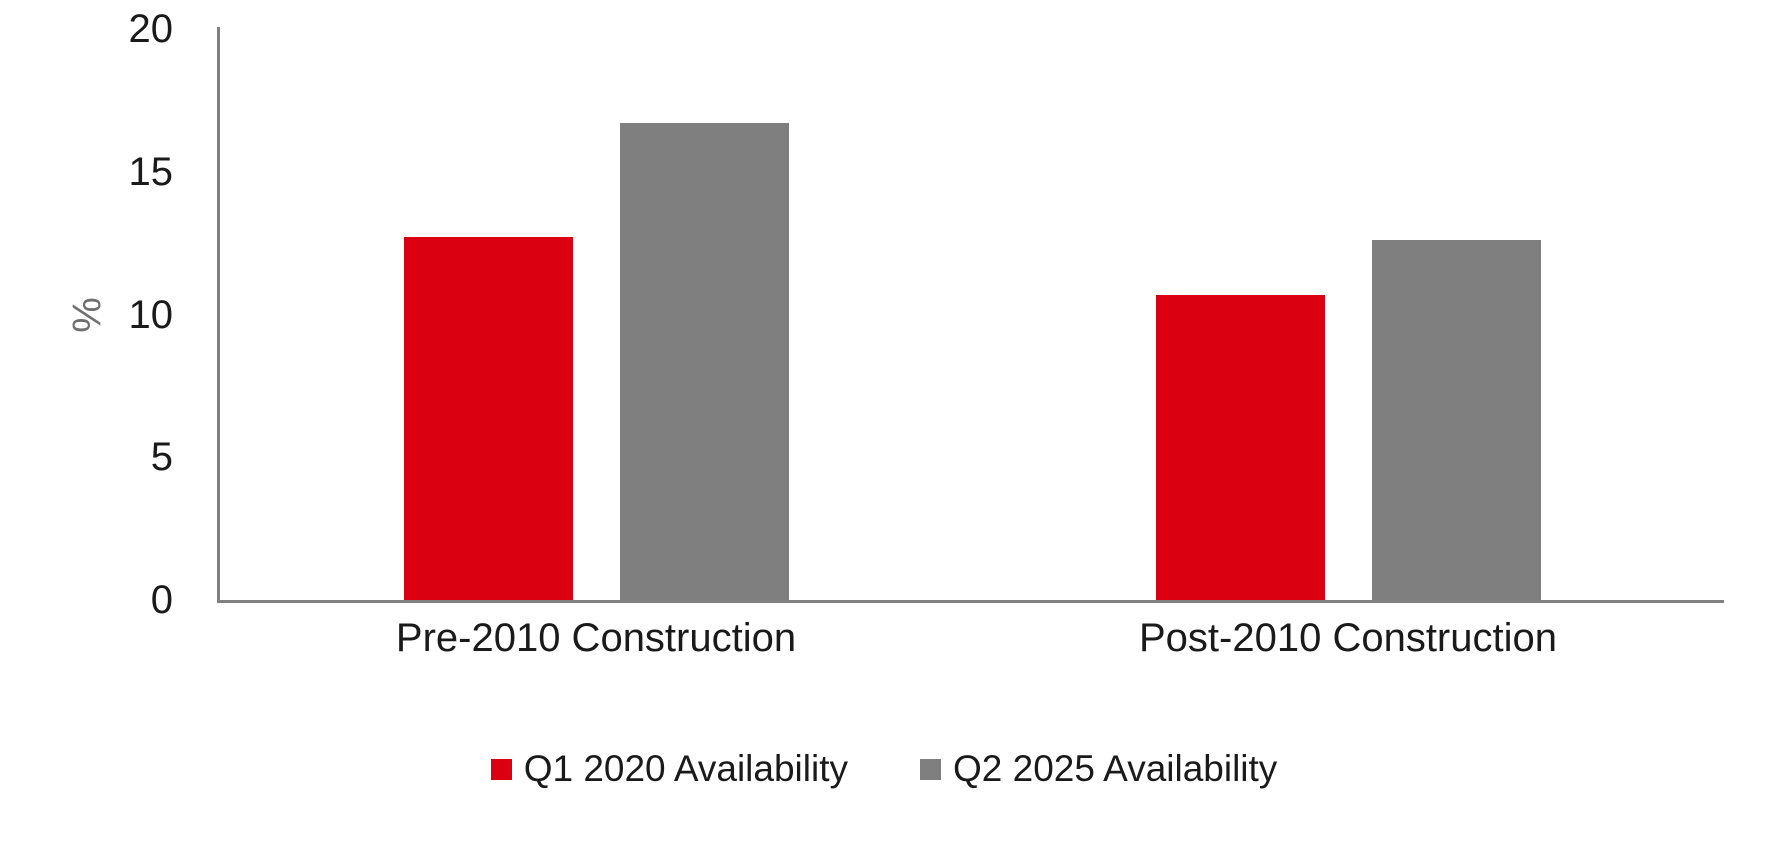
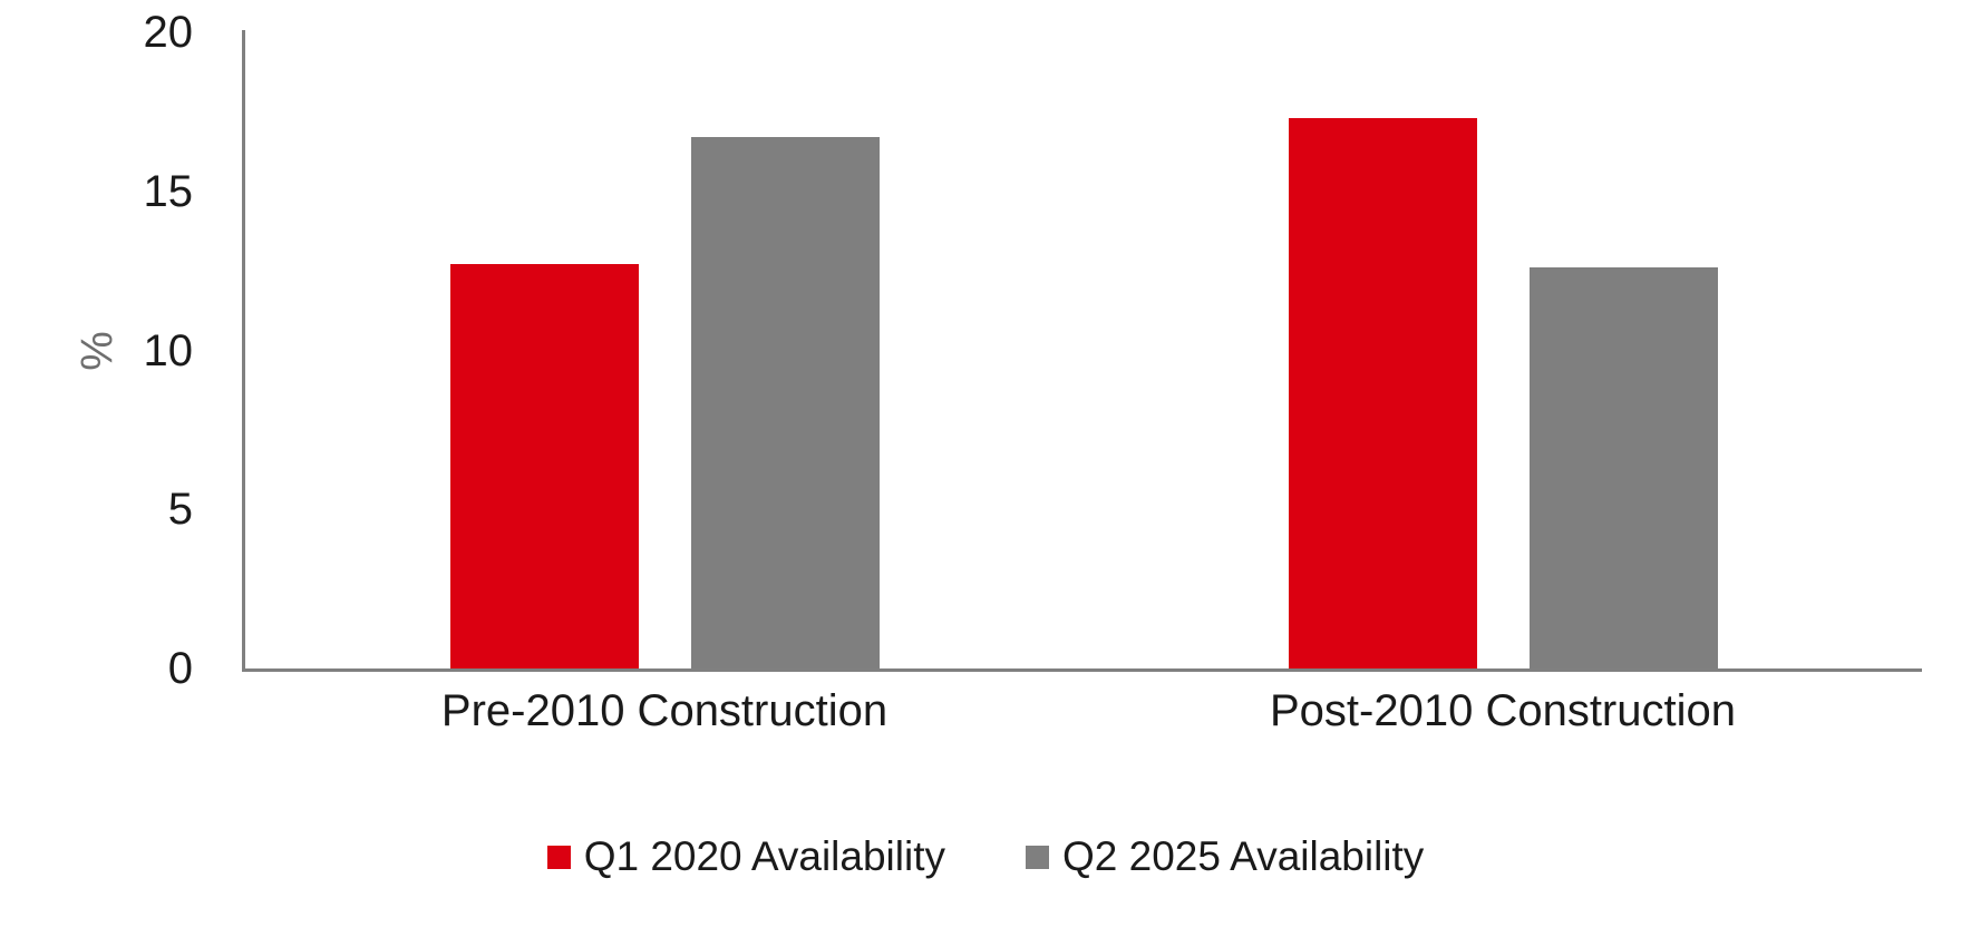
Q1 2020 Availability/Post-2010 Construction: 10.7 -> 17.3
